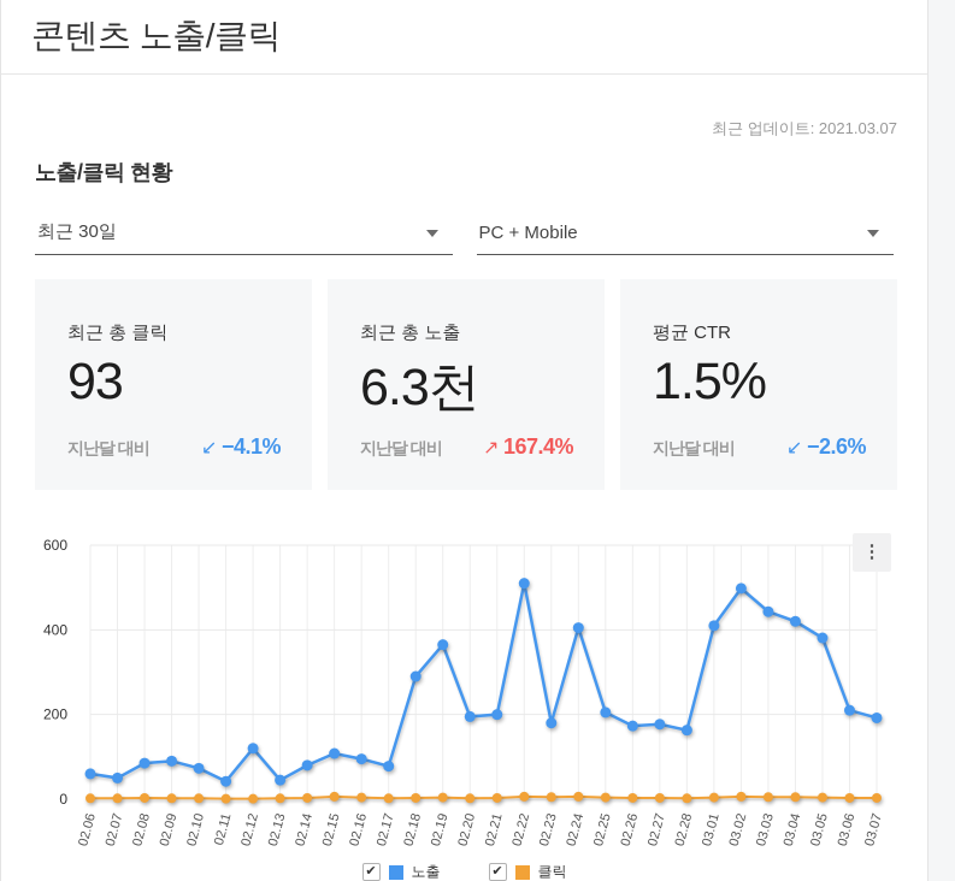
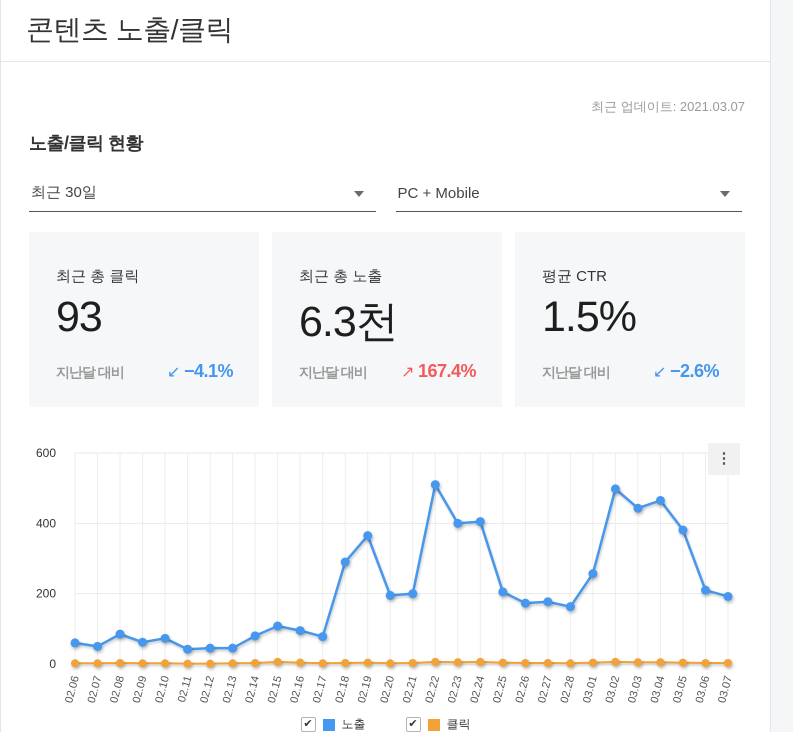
노출/02.09: 90 -> 60
노출/02.12: 120 -> 40
노출/02.23: 180 -> 400
노출/03.01: 410 -> 260
노출/03.04: 420 -> 460
